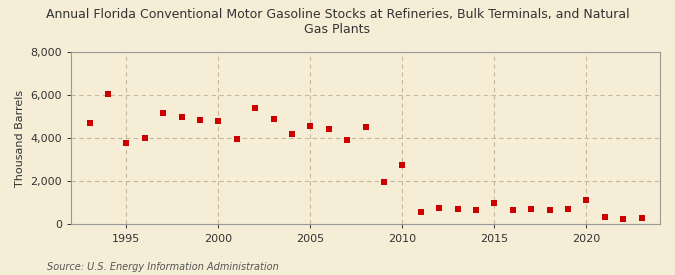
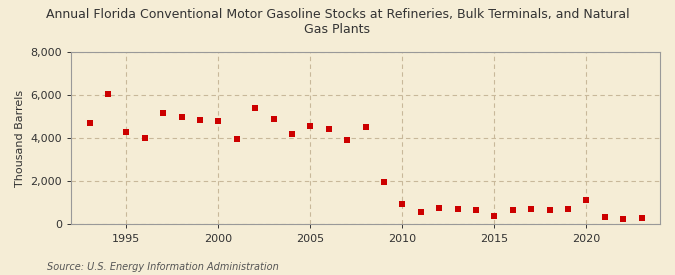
1995: 3,800 -> 4,300
2010: 2,750 -> 950
2015: 1,000 -> 400
